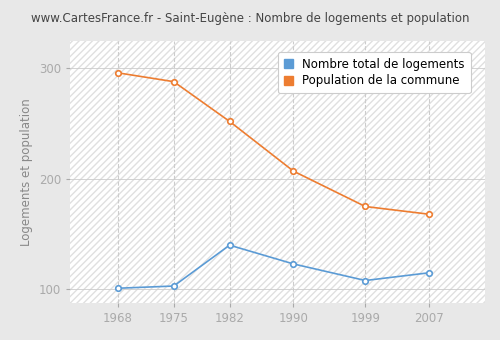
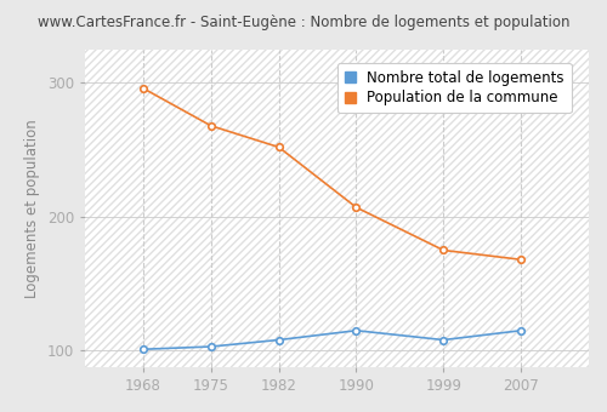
Population de la commune/1975: 288 -> 268
Nombre total de logements/1982: 140 -> 108
Nombre total de logements/1990: 123 -> 115
